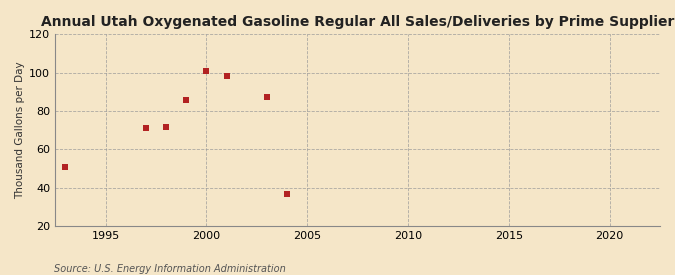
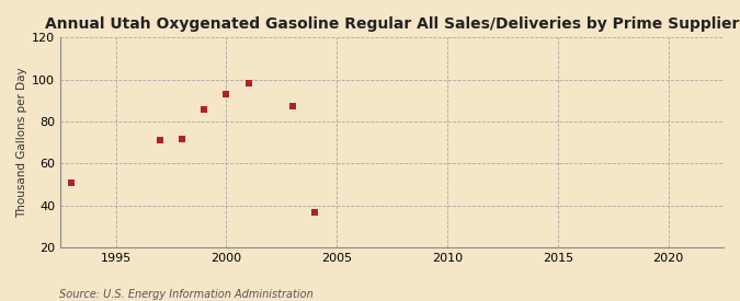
2000: 101 -> 93
